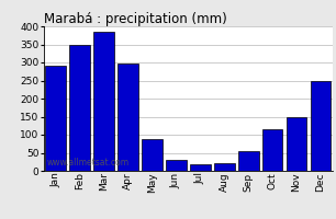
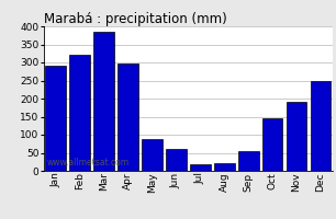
Feb: 350 -> 320
Jun: 30 -> 60
Oct: 115 -> 145
Nov: 150 -> 190
